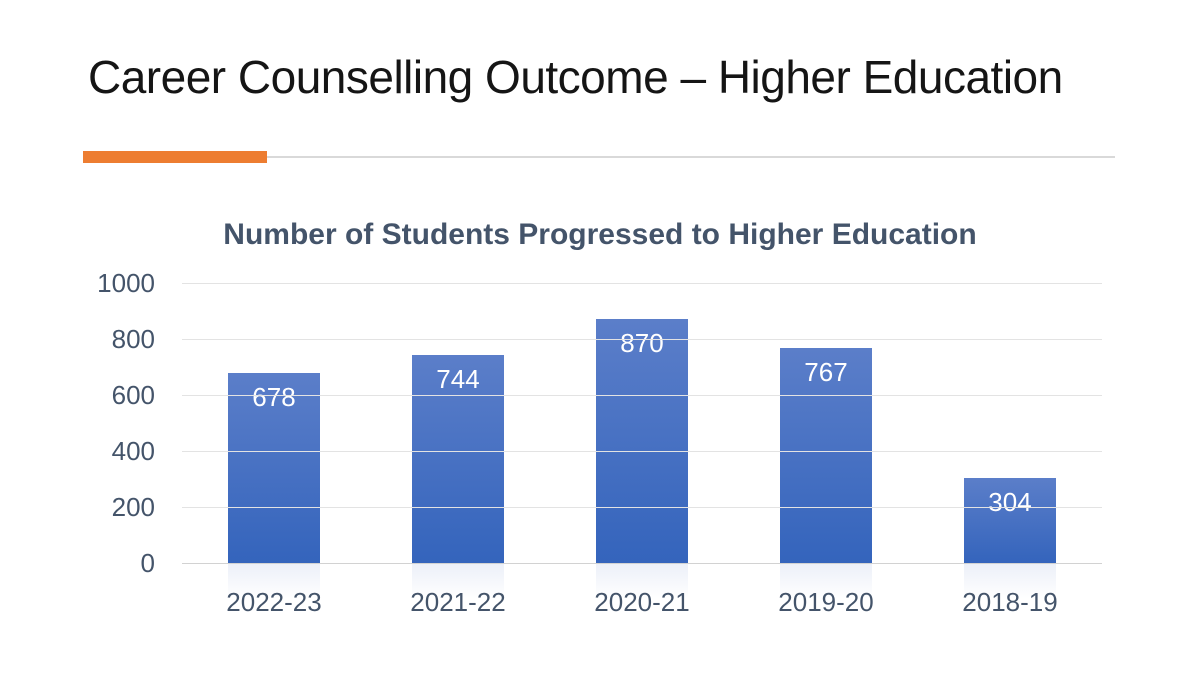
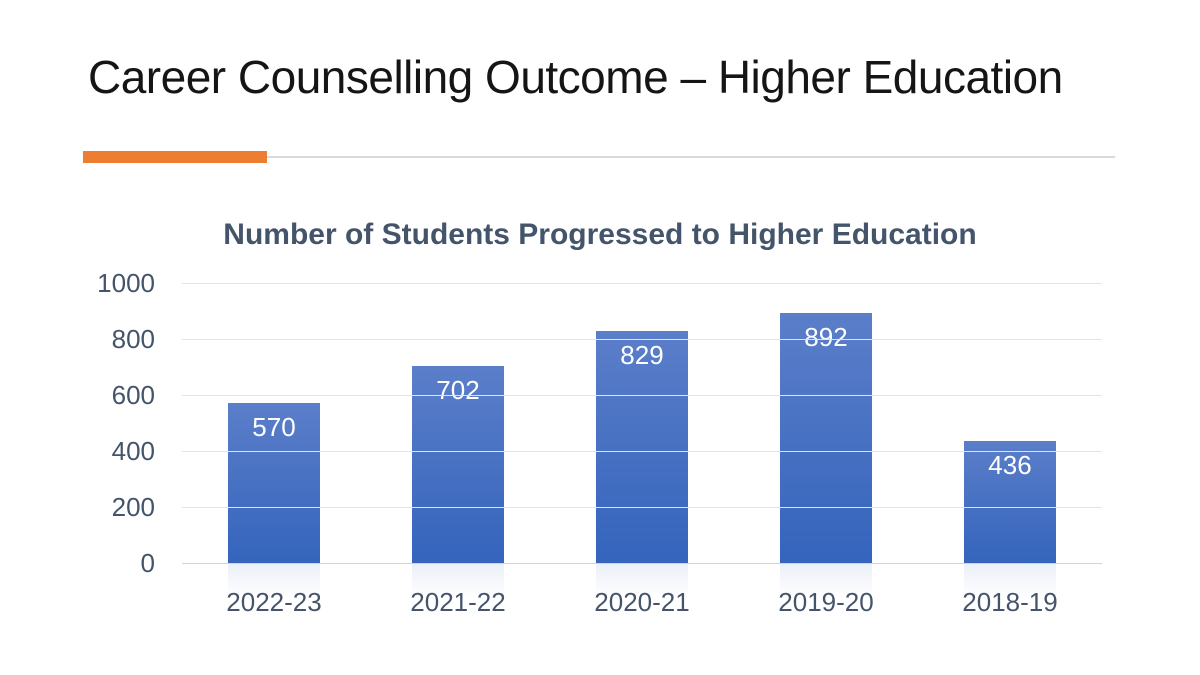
2022-23: 678 -> 570
2021-22: 744 -> 702
2020-21: 870 -> 829
2019-20: 767 -> 892
2018-19: 304 -> 436
